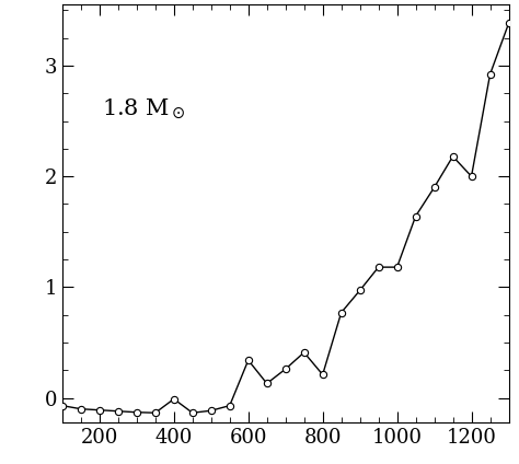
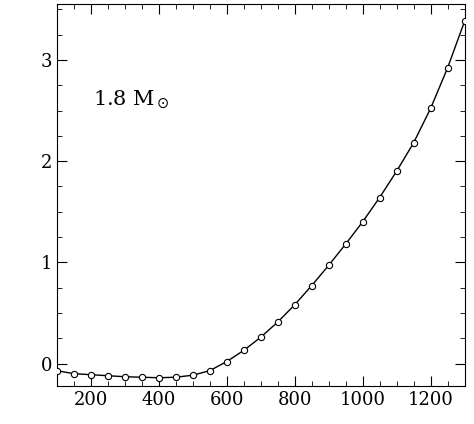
400: -0.01 -> -0.14
600: 0.34 -> 0.02
800: 0.21 -> 0.58
1000: 1.18 -> 1.40
1200: 2.00 -> 2.52
